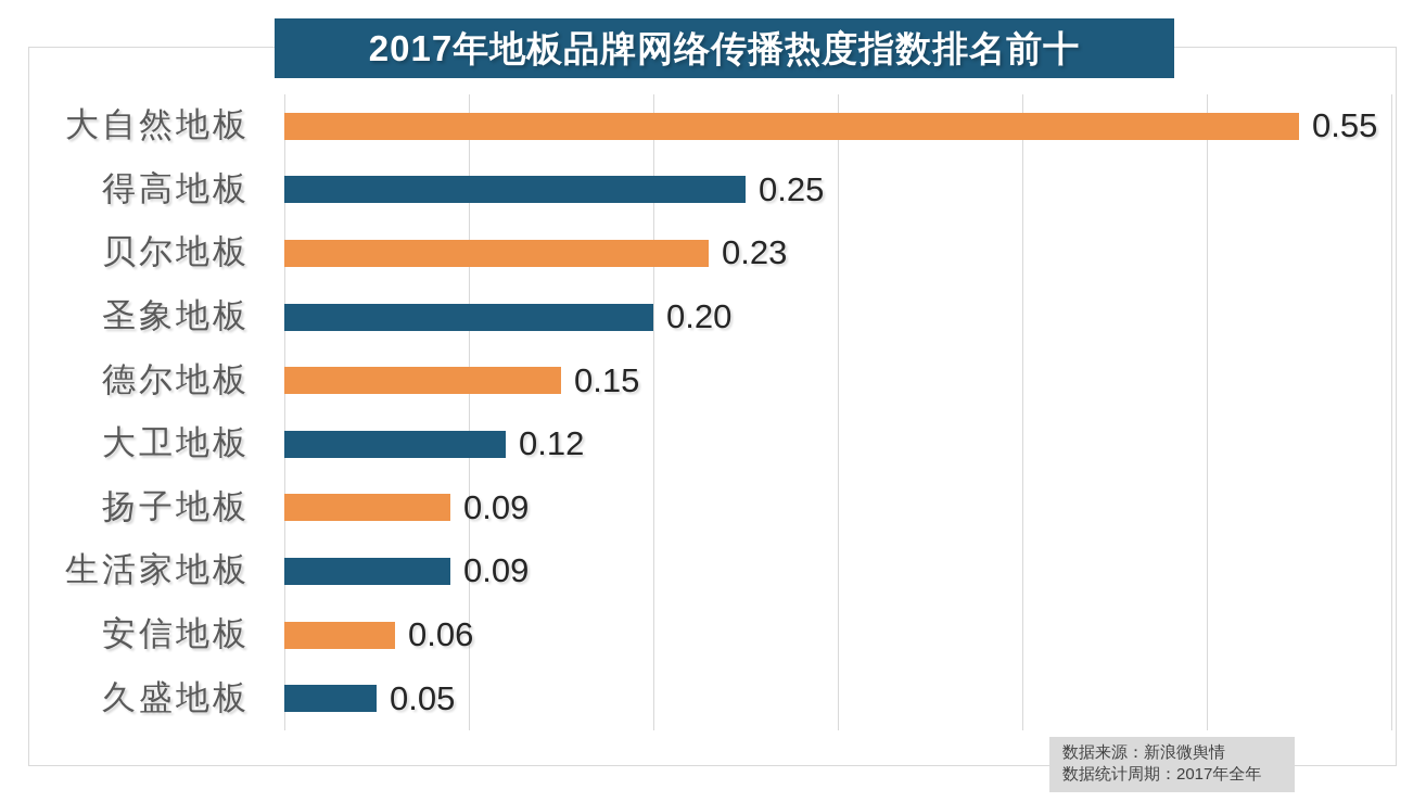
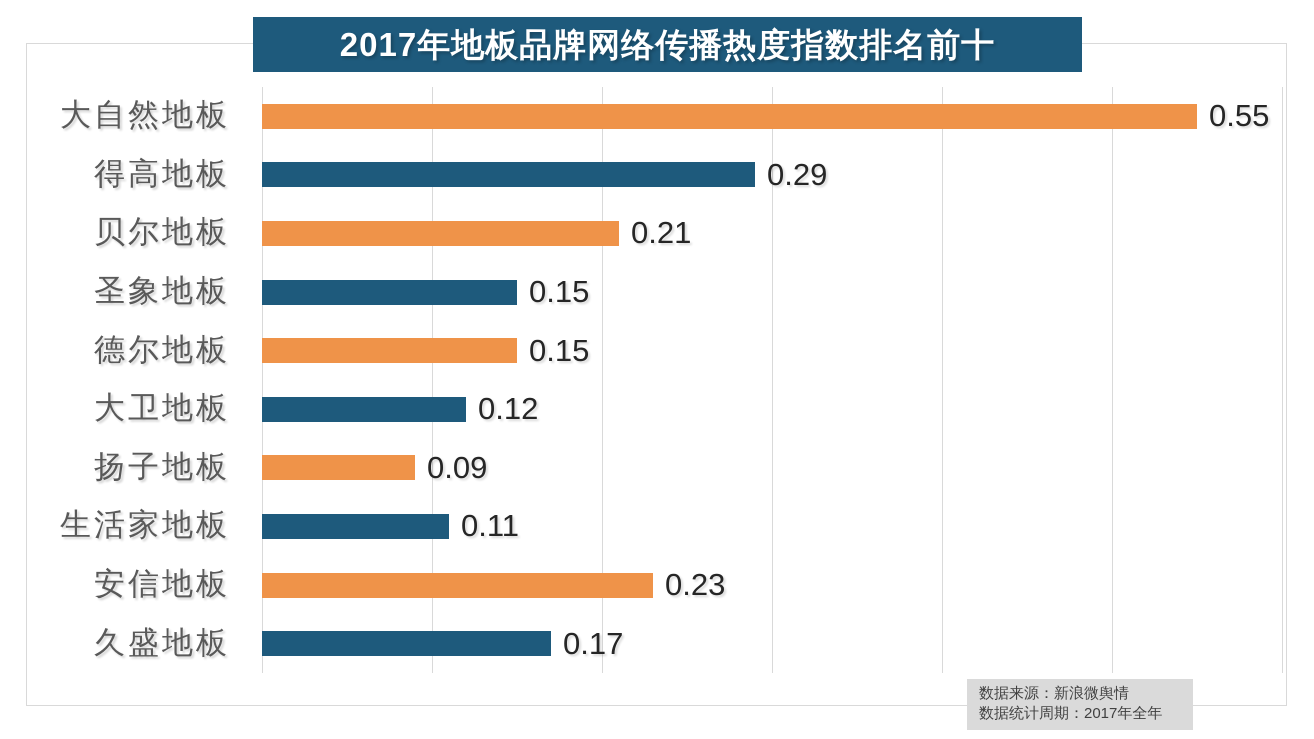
得高地板: 0.25 -> 0.29
贝尔地板: 0.23 -> 0.21
圣象地板: 0.20 -> 0.15
生活家地板: 0.09 -> 0.11
安信地板: 0.06 -> 0.23
久盛地板: 0.05 -> 0.17
